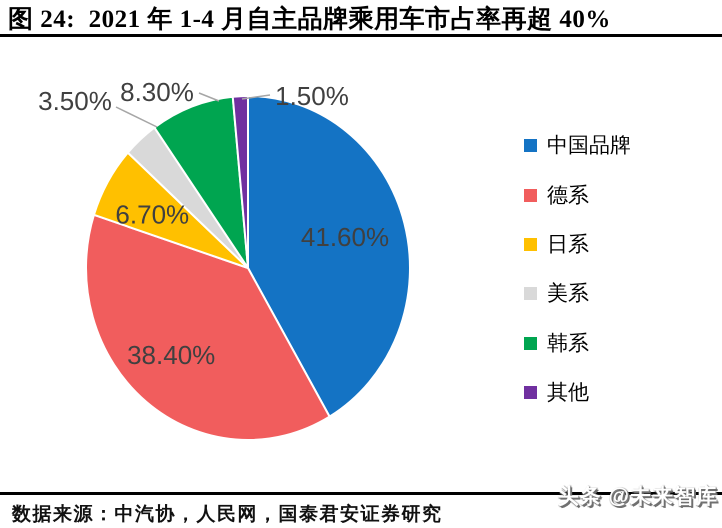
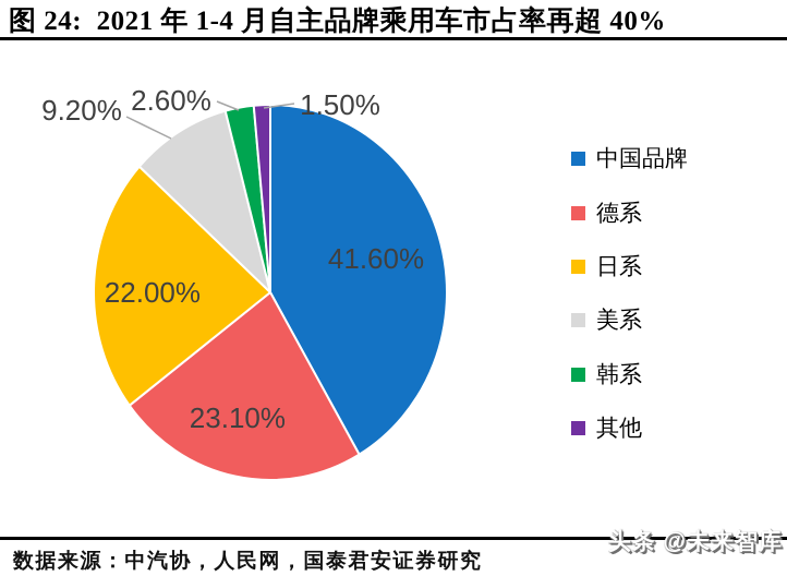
德系: 38.40% -> 23.10%
日系: 6.70% -> 22.00%
美系: 3.50% -> 9.20%
韩系: 8.30% -> 2.60%
